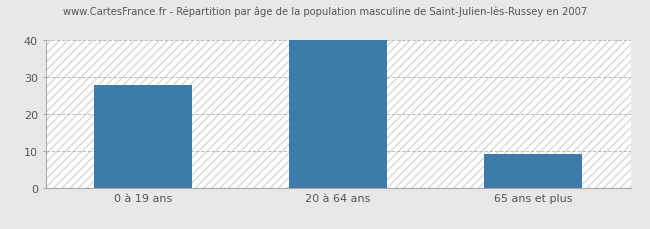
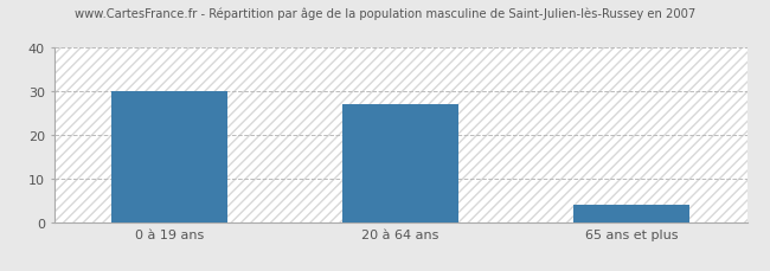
0 à 19 ans: 28 -> 30
20 à 64 ans: 40 -> 27
65 ans et plus: 9 -> 4
